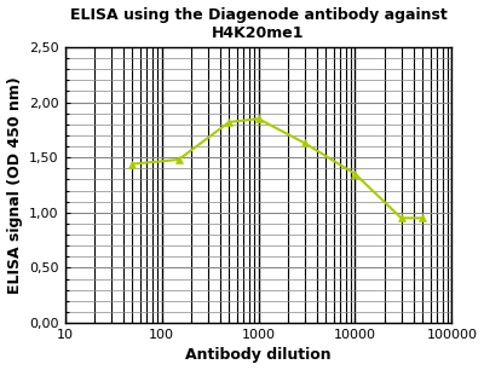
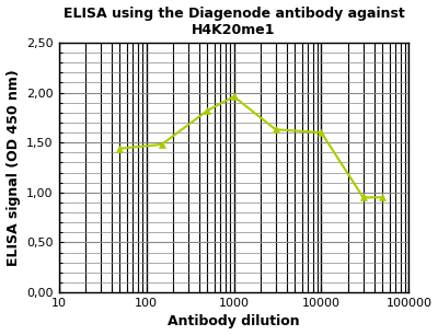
1000: 1,85 -> 1,96
10000: 1,35 -> 1,60
